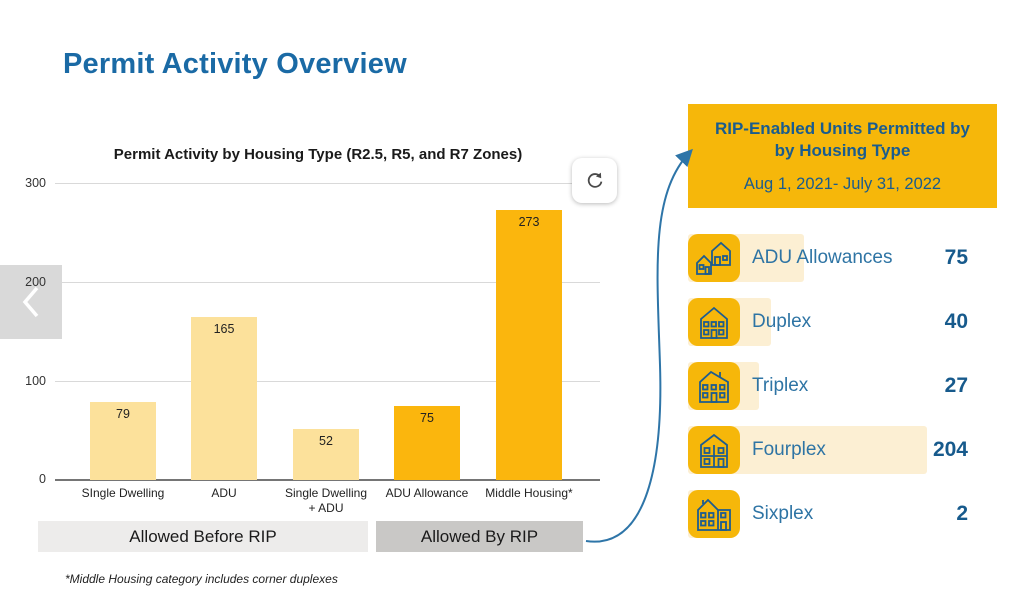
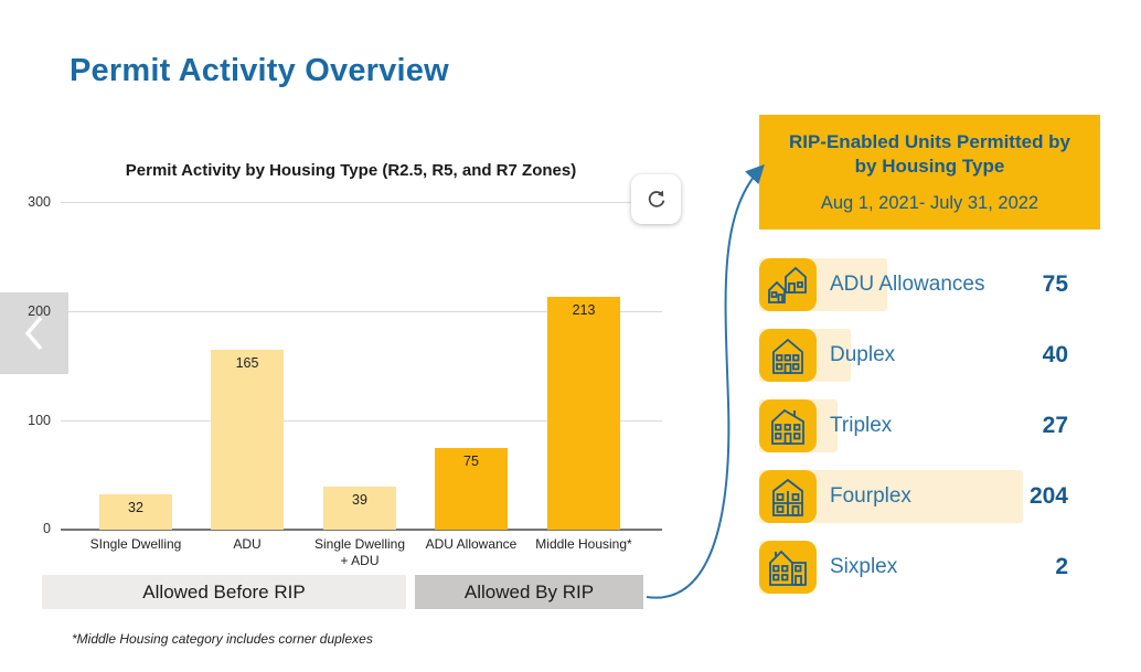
SIngle Dwelling: 79 -> 32
Single Dwelling + ADU: 52 -> 39
Middle Housing*: 273 -> 213
